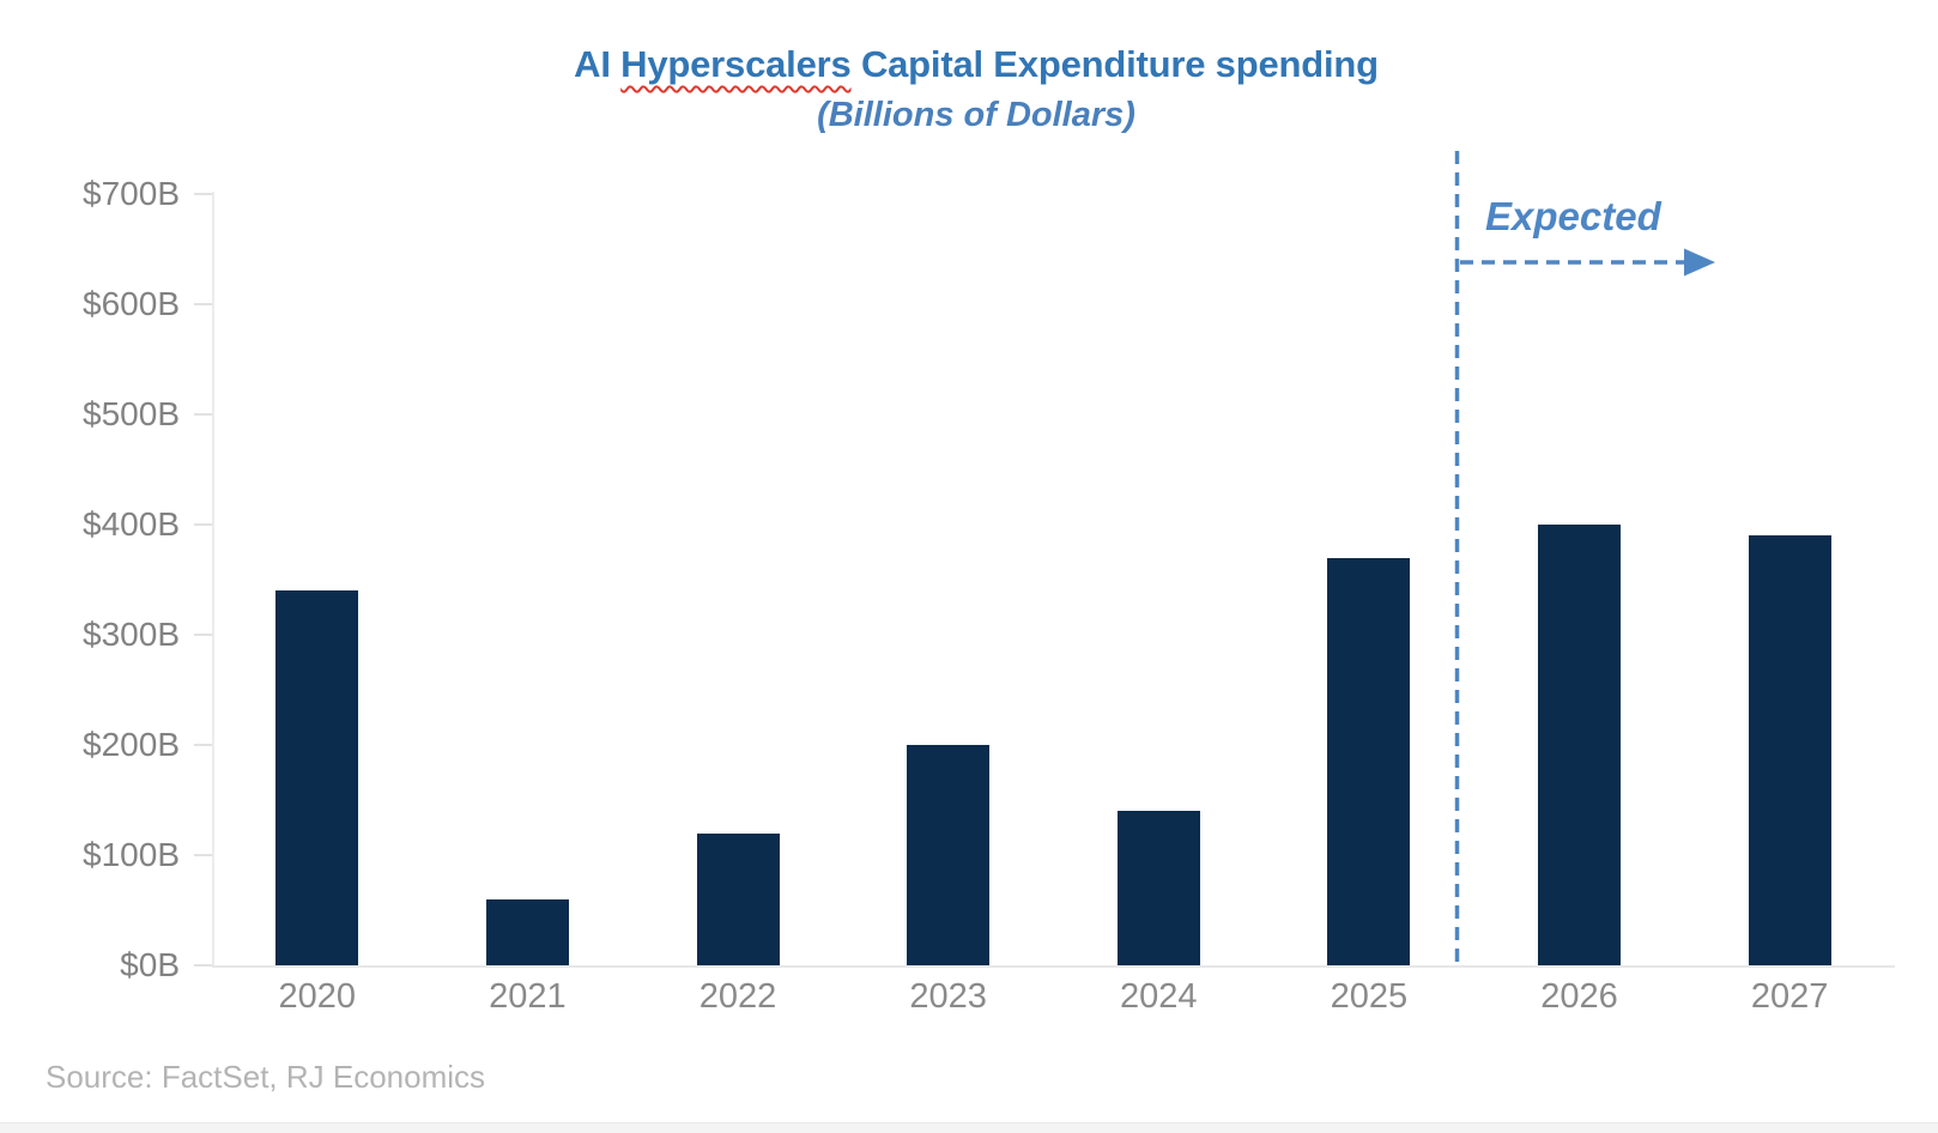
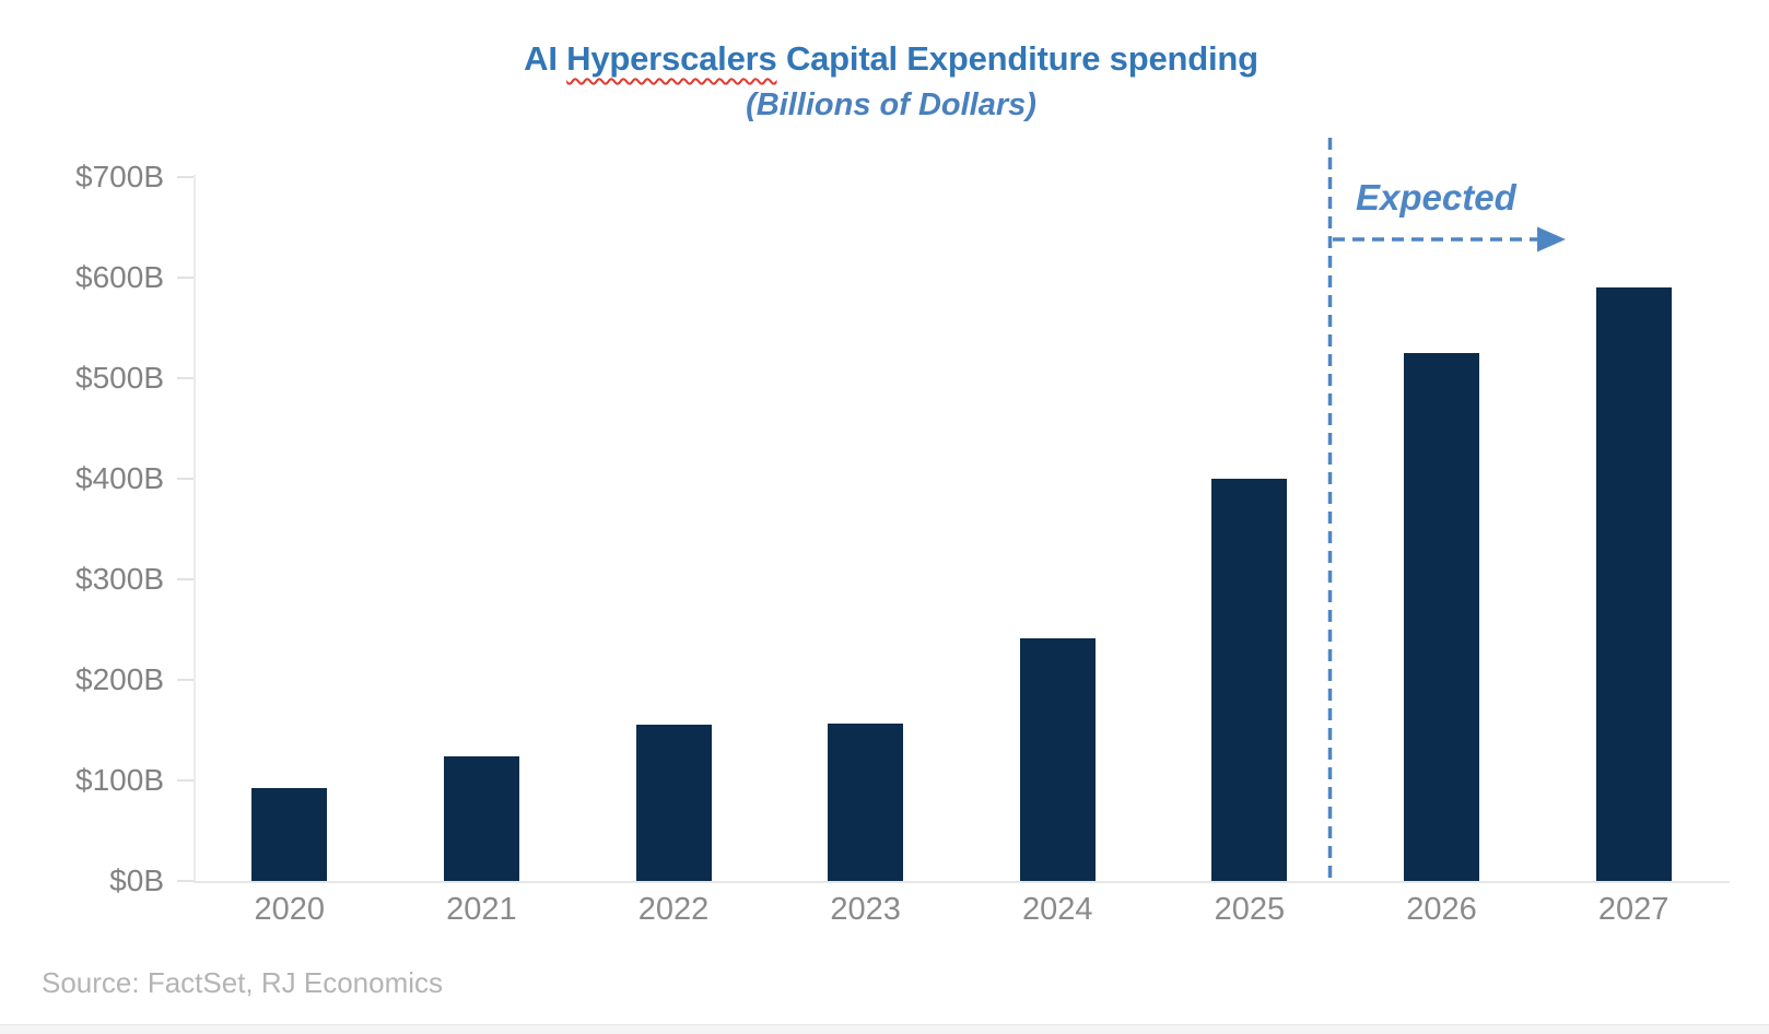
2020: $340B -> $90B
2021: $60B -> $120B
2022: $120B -> $160B
2023: $200B -> $160B
2024: $140B -> $240B
2025: $370B -> $400B
2026: $400B -> $520B
2027: $390B -> $590B
